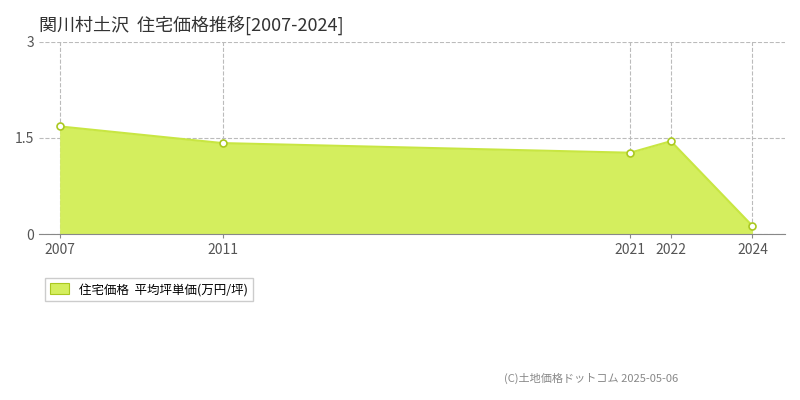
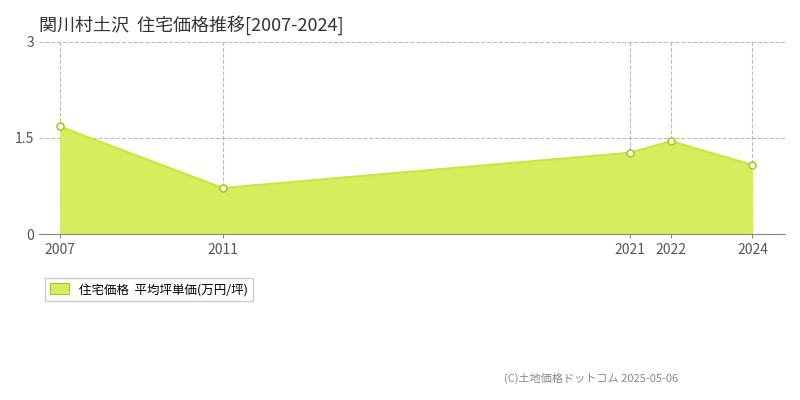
2011: 1.42 -> 0.72
2024: 0.13 -> 1.08
